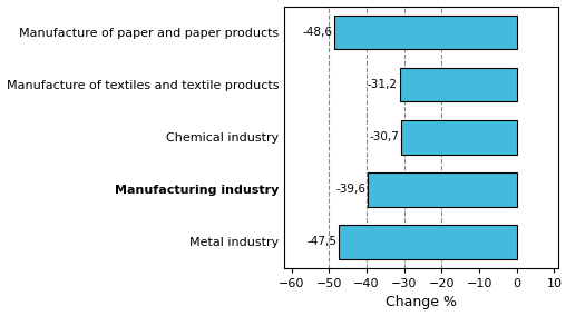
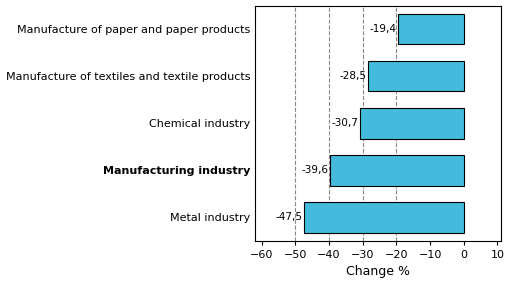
Manufacture of paper and paper products: -48,6 -> -19,4
Manufacture of textiles and textile products: -31,2 -> -28,5
